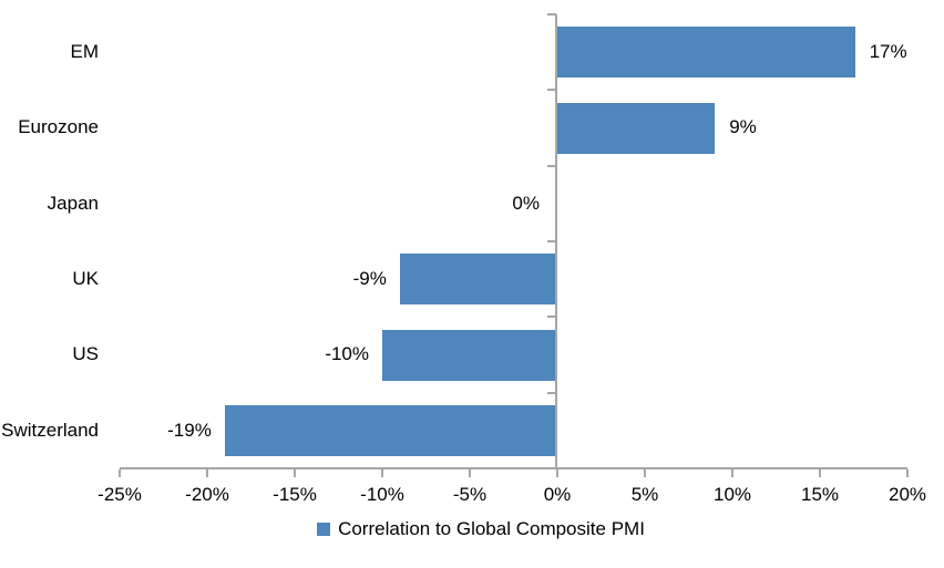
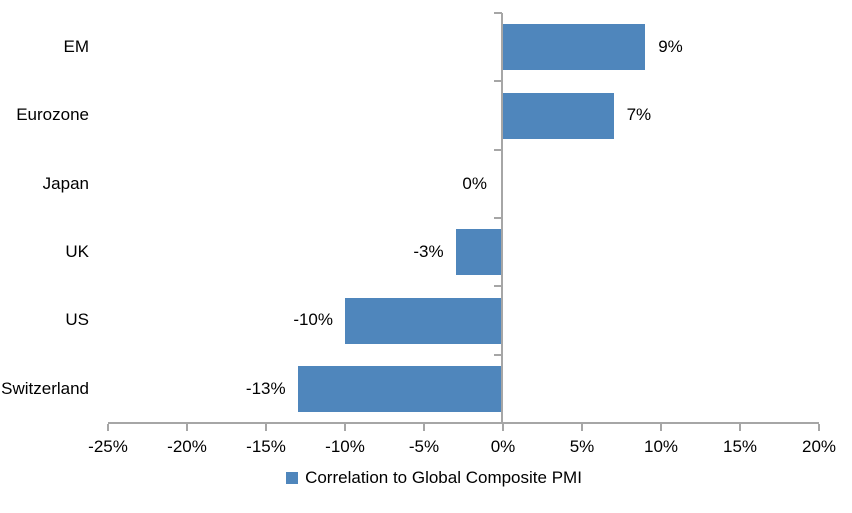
EM: 17% -> 9%
Eurozone: 9% -> 7%
UK: -9% -> -3%
Switzerland: -19% -> -13%
